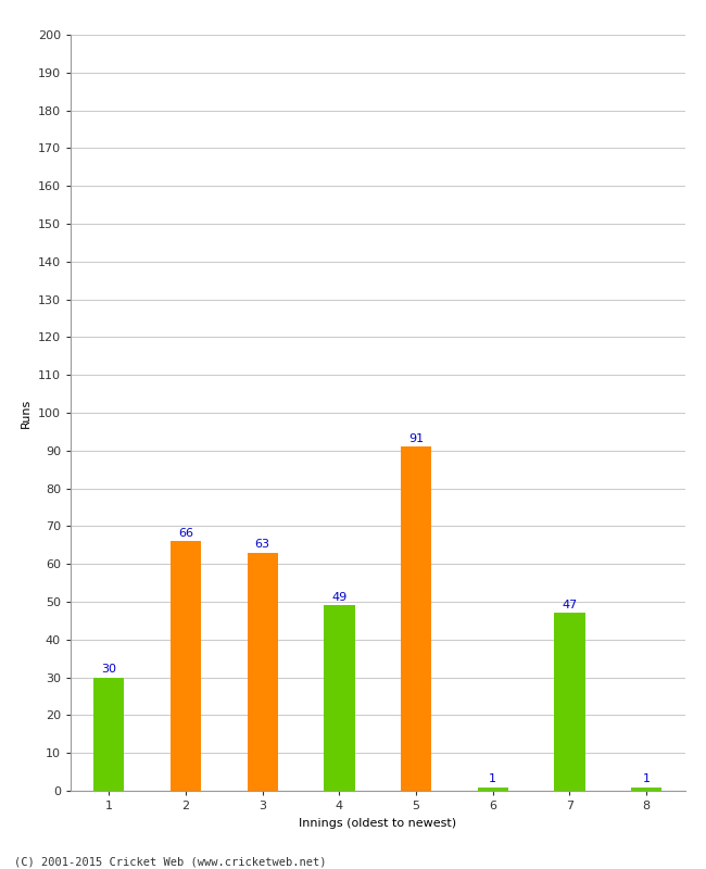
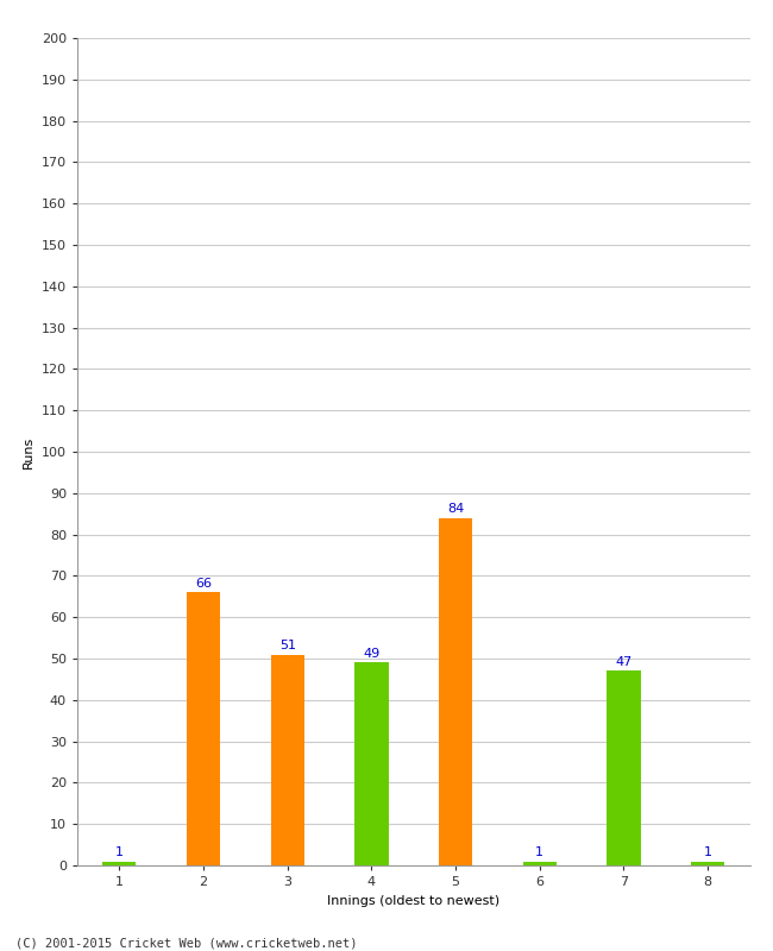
1: 30 -> 1
3: 63 -> 51
5: 91 -> 84
